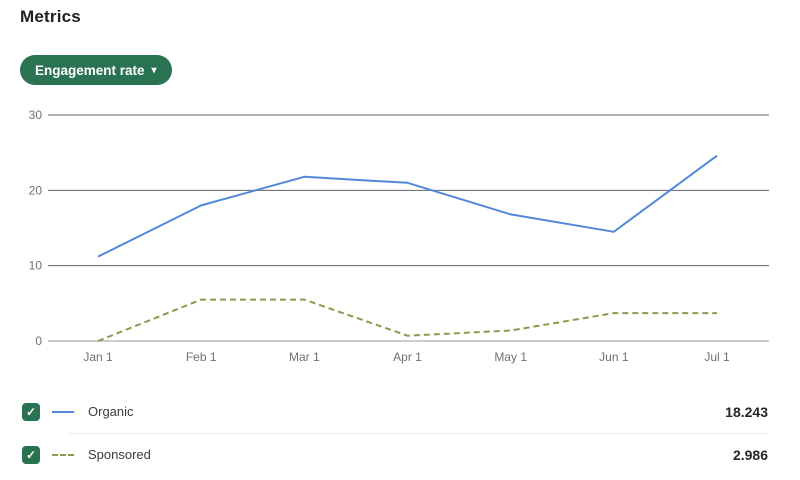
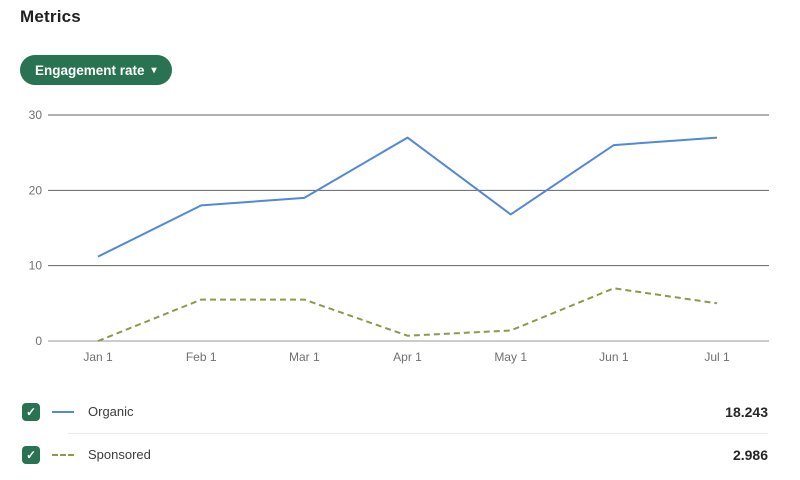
Organic/Mar 1: 22 -> 19
Organic/Apr 1: 21 -> 27
Organic/Jun 1: 14 -> 26
Sponsored/Jun 1: 4 -> 7
Organic/Jul 1: 25 -> 27
Sponsored/Jul 1: 4 -> 5
